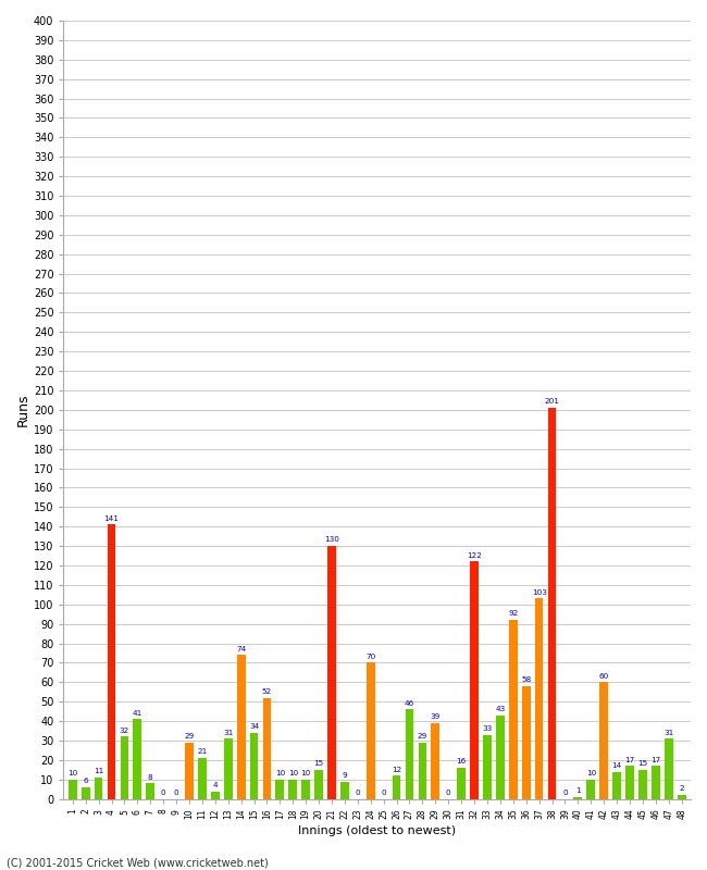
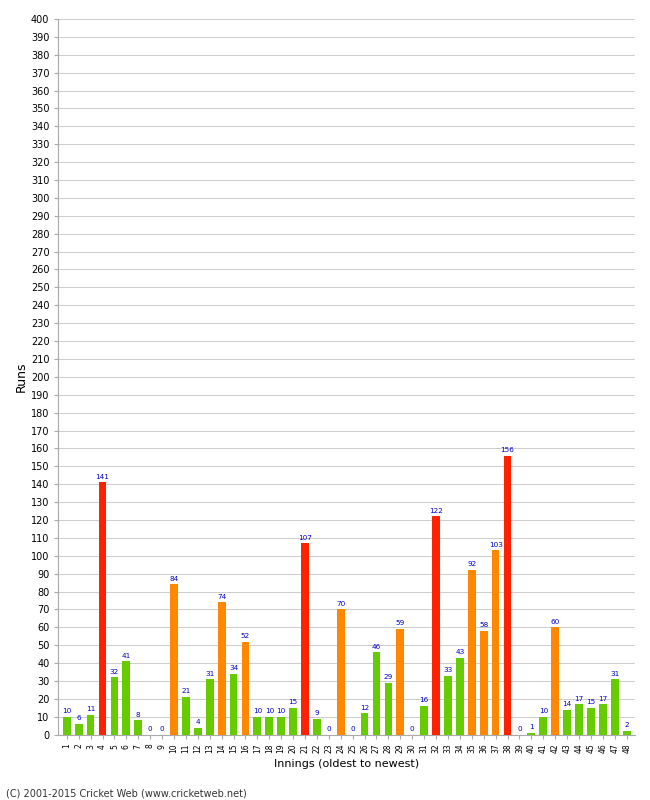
10: 29 -> 84
21: 130 -> 107
29: 39 -> 59
38: 201 -> 156
